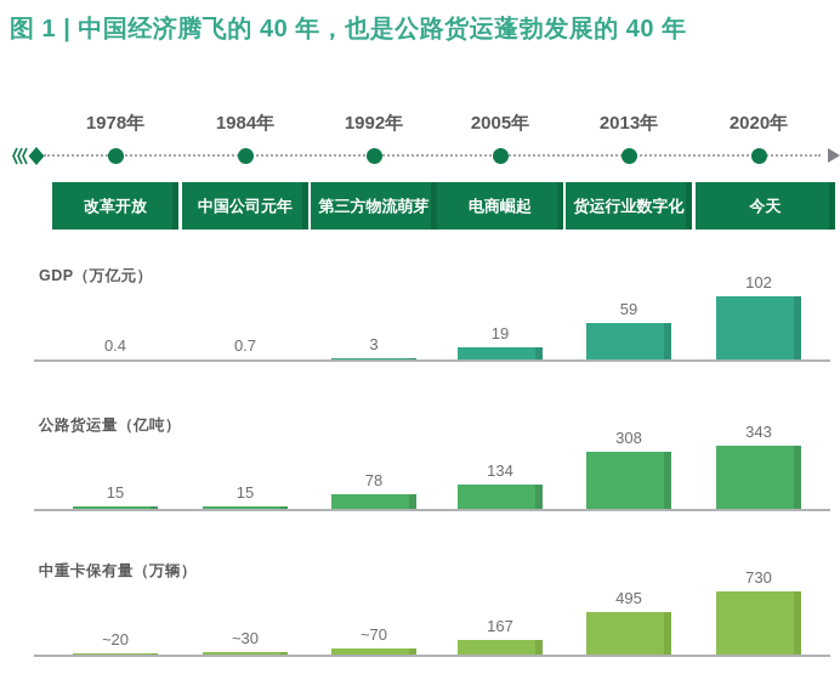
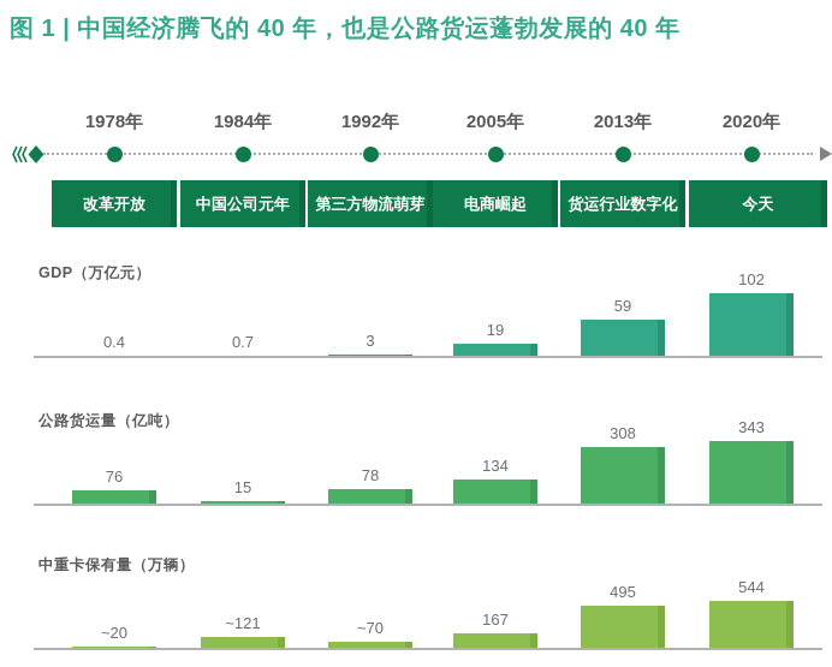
公路货运量（亿吨）/1978年: 15 -> 76
中重卡保有量（万辆）/1984年: 30 -> 121
中重卡保有量（万辆）/2020年: 730 -> 544
